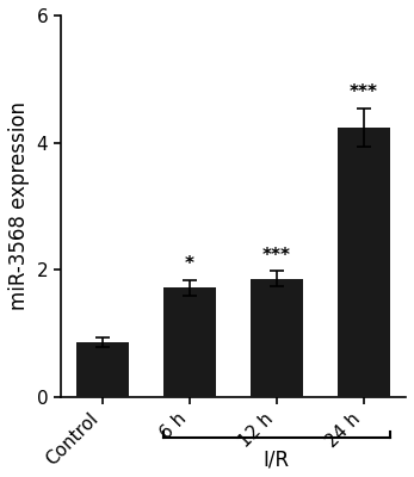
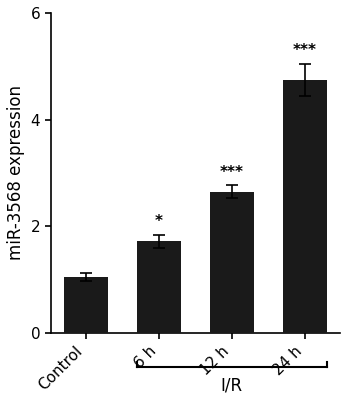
Control: 0.86 -> 1.05
12 h: 1.86 -> 2.65
24 h: 4.24 -> 4.75
